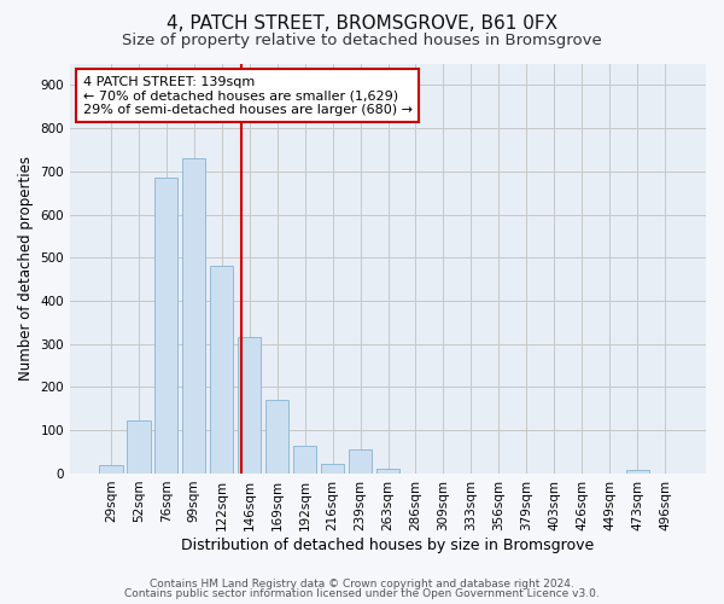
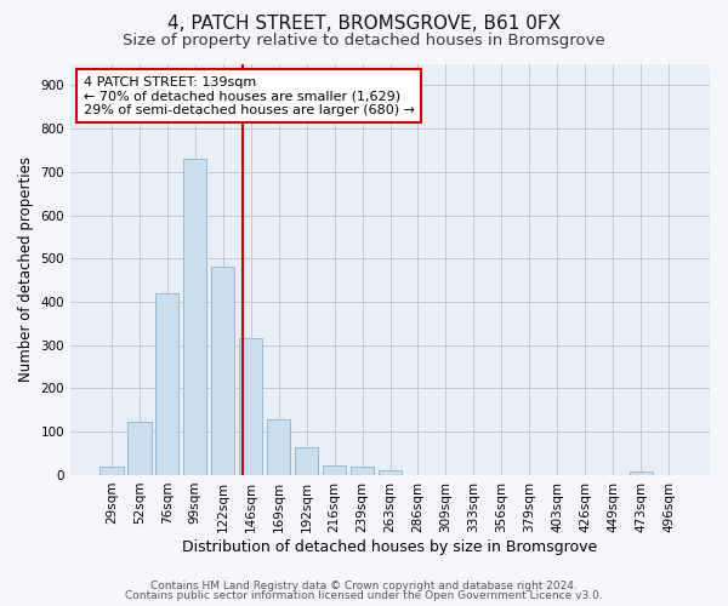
76sqm: 685 -> 419
169sqm: 170 -> 130
239sqm: 55 -> 20
